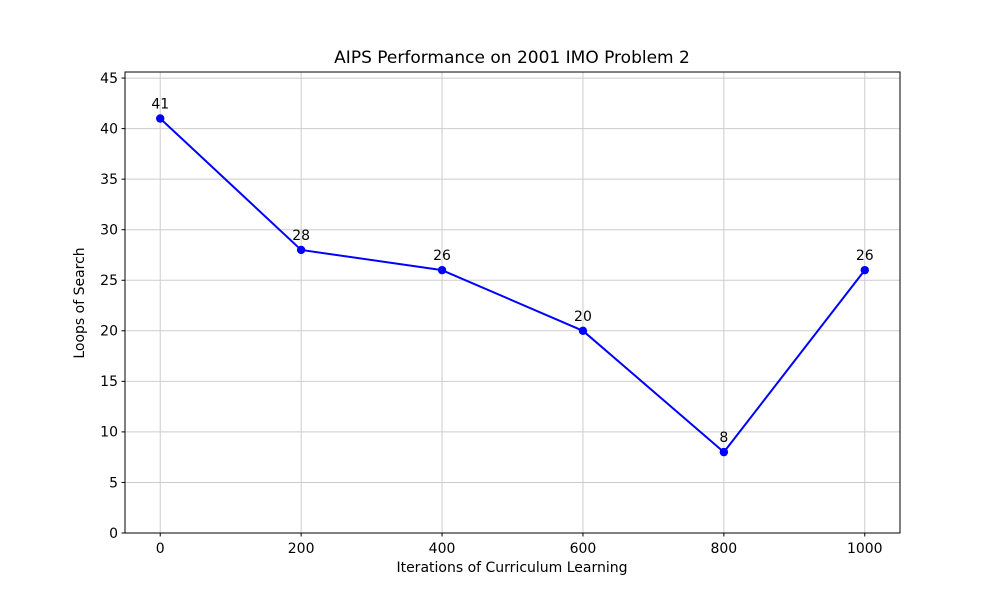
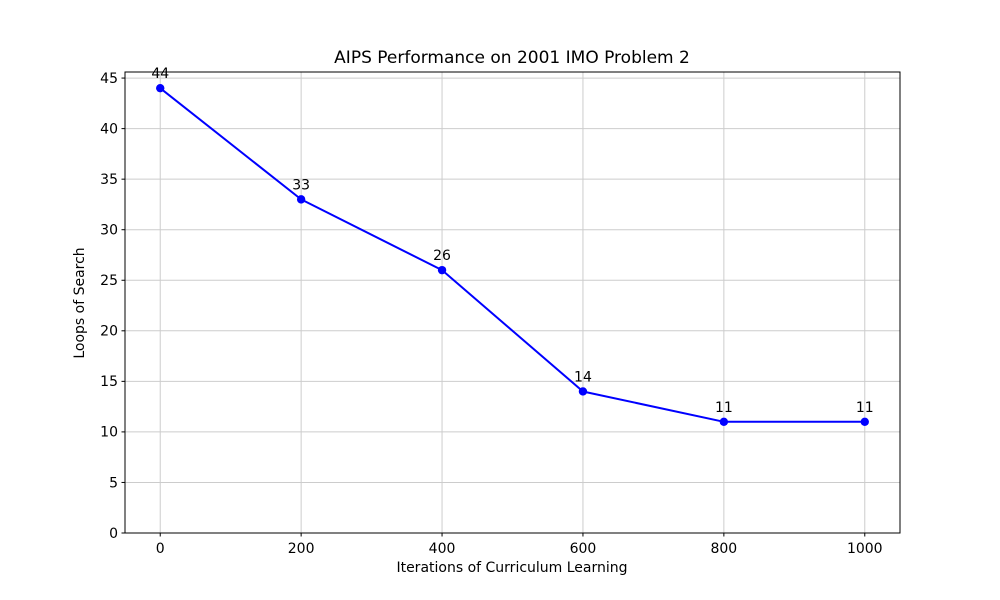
0: 41 -> 44
200: 28 -> 33
600: 20 -> 14
800: 8 -> 11
1000: 26 -> 11
